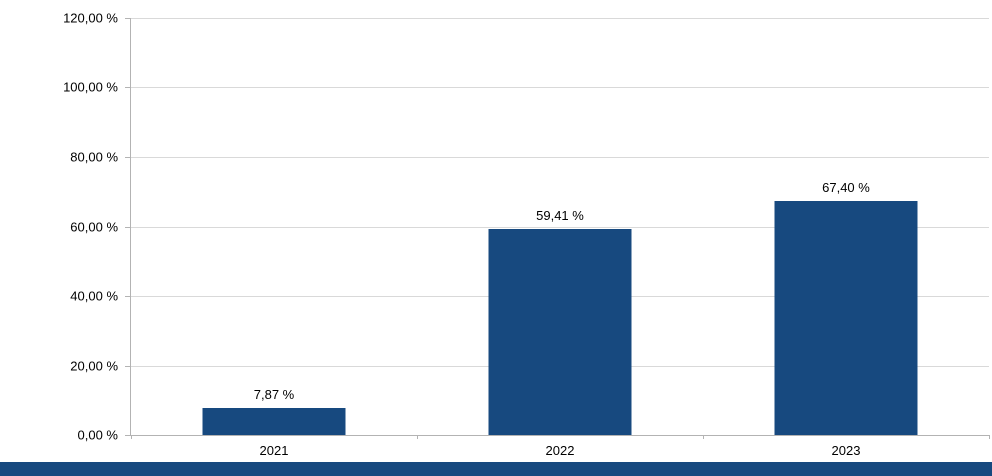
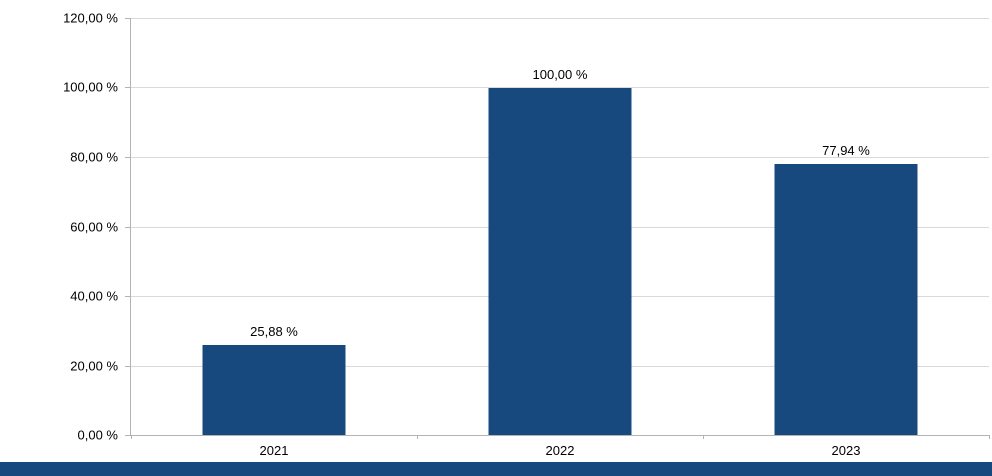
2021: 7,87 -> 25,88
2022: 59,41 -> 100,00
2023: 67,40 -> 77,94
